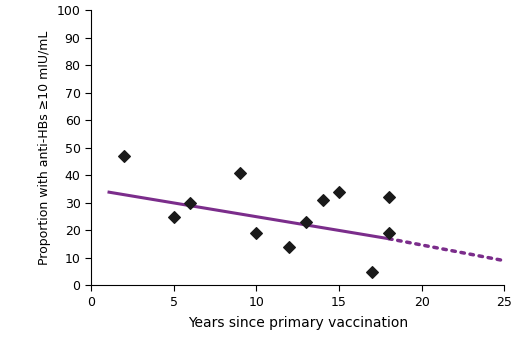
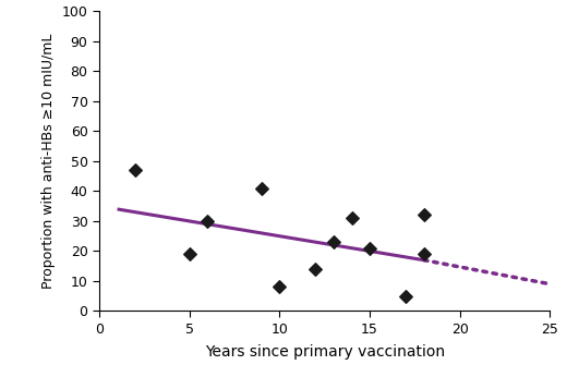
5: 25 -> 19
10: 19 -> 8
15: 34 -> 21
